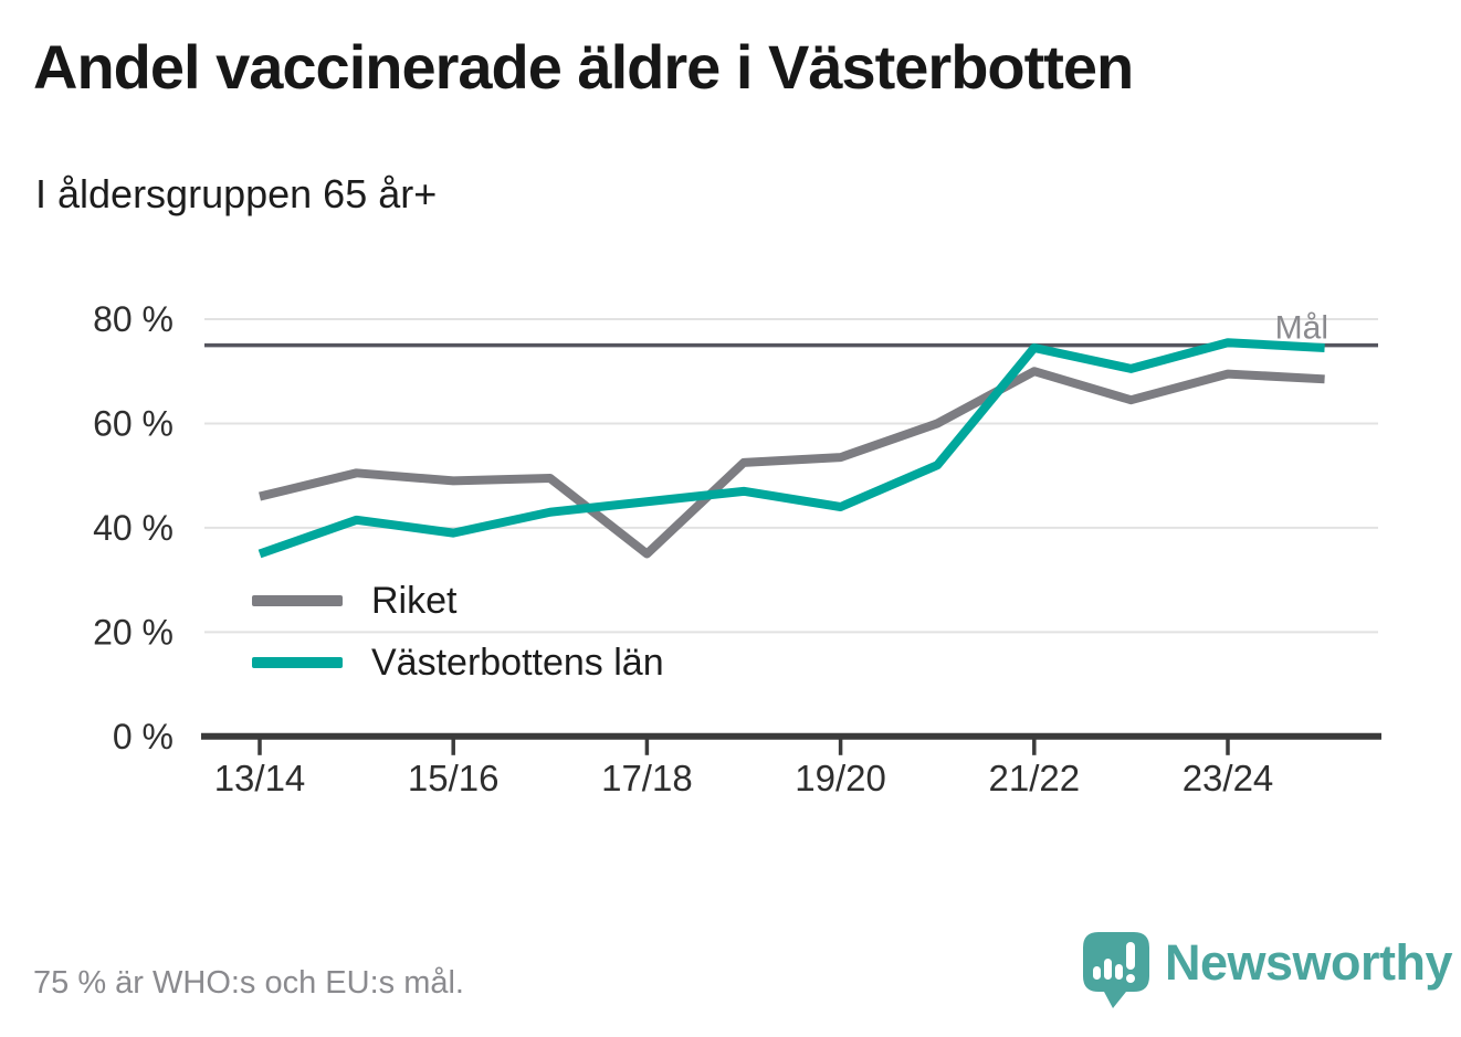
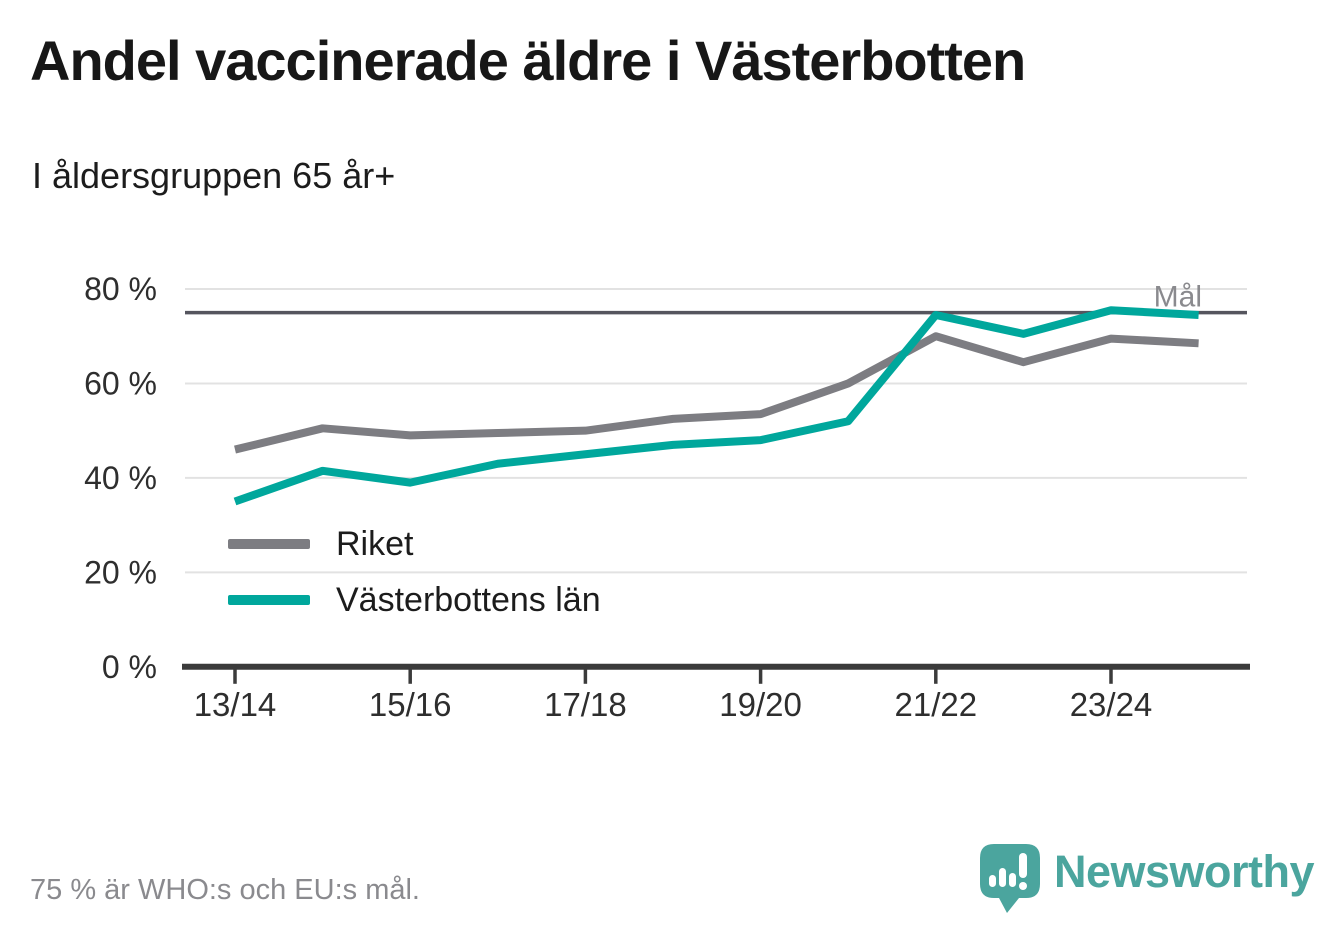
Riket/17/18: 35% -> 50%
Västerbottens län/19/20: 44% -> 48%
